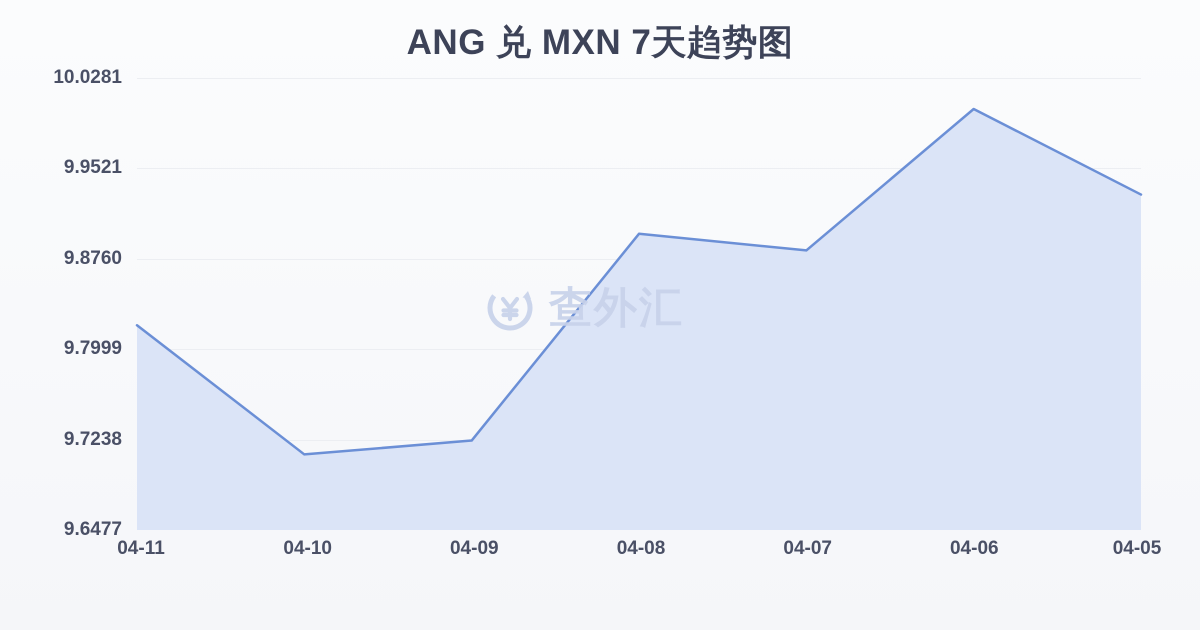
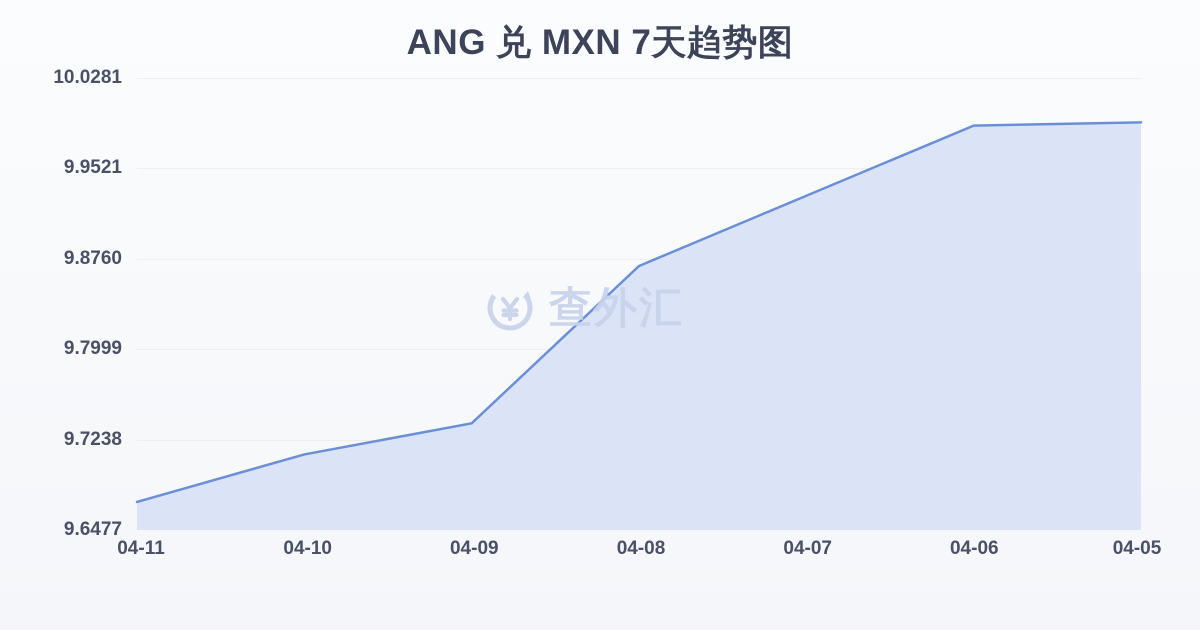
04-11: 9.820 -> 9.671
04-09: 9.723 -> 9.738
04-08: 9.897 -> 9.870
04-07: 9.883 -> 9.929
04-06: 10.002 -> 9.988
04-05: 9.930 -> 9.991
